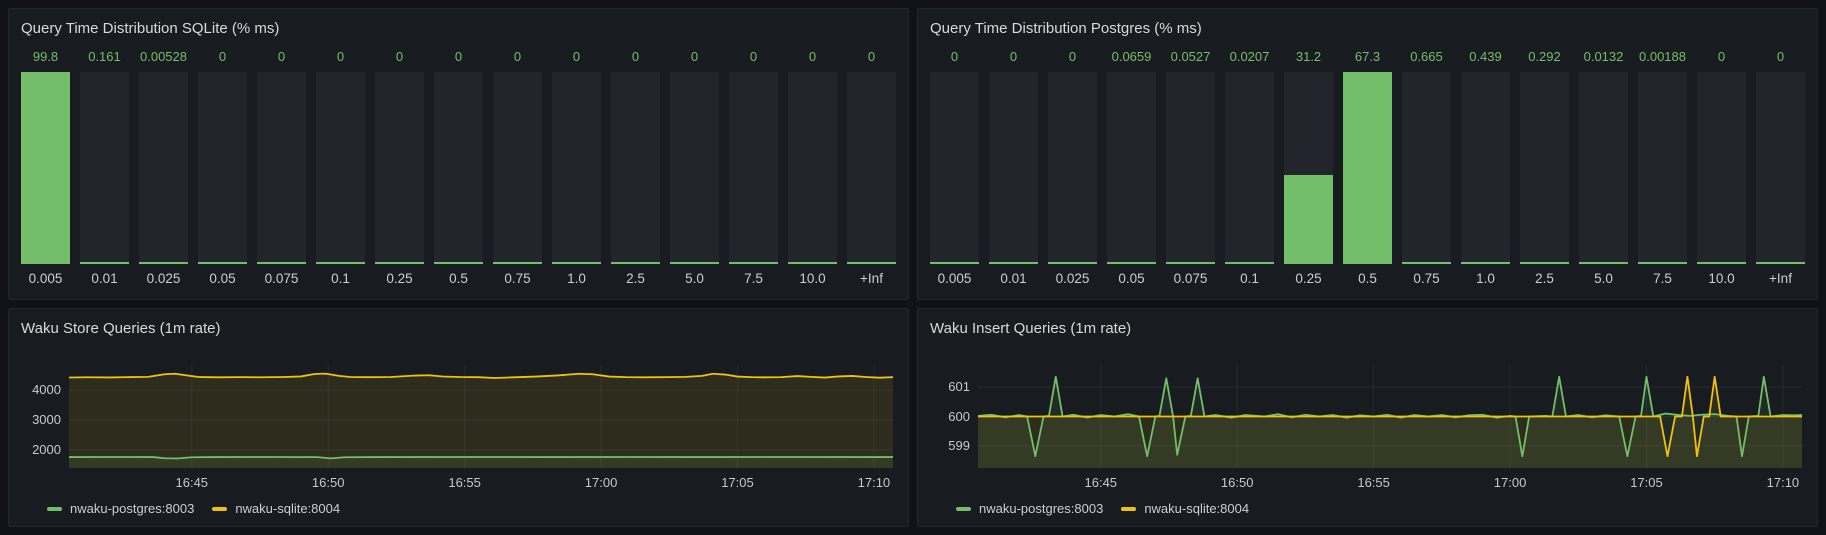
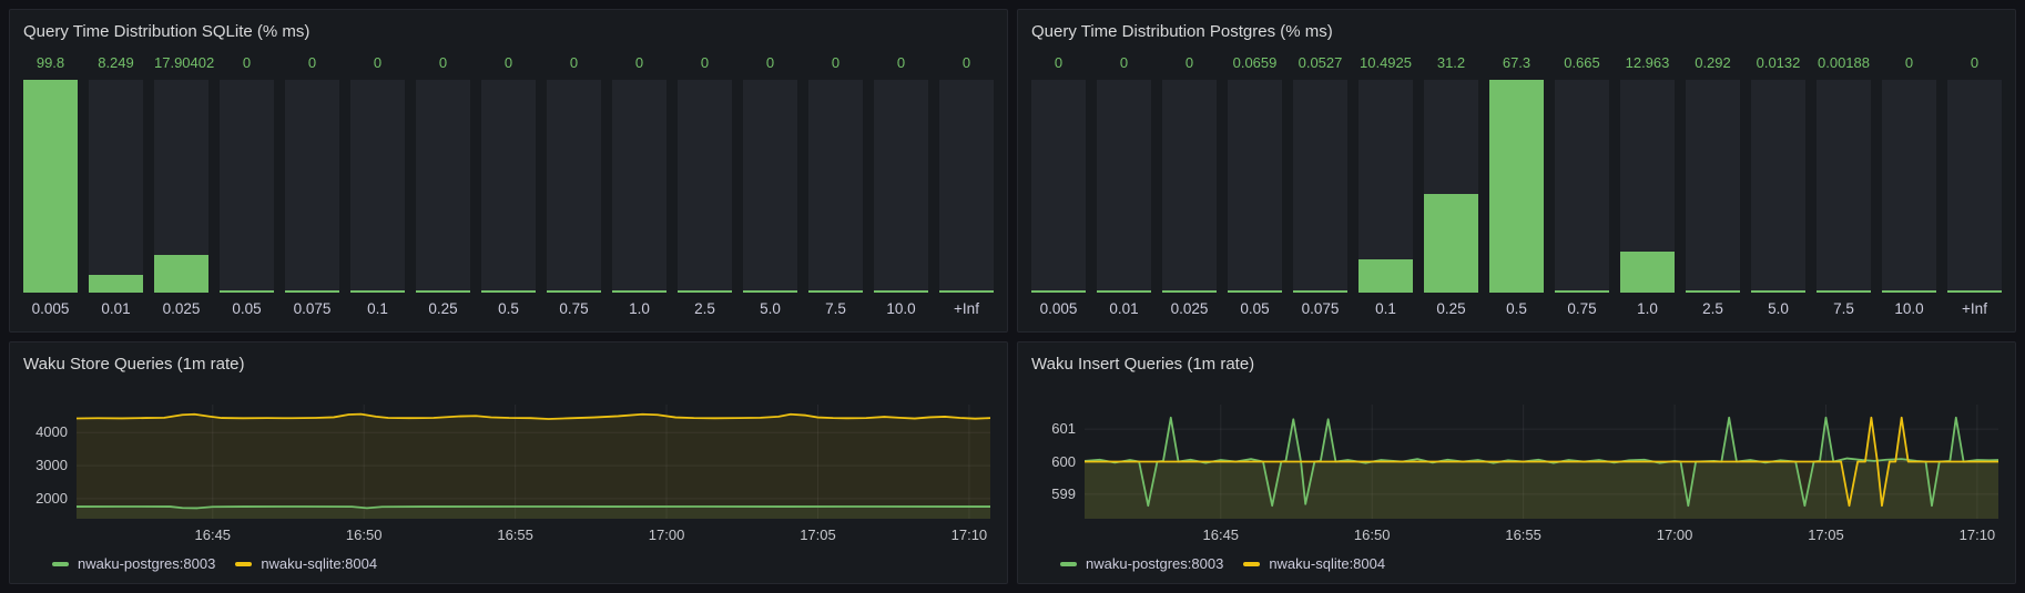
Query Time Distribution SQLite (% ms)/0.01: 0.161 -> 8.249
Query Time Distribution SQLite (% ms)/0.025: 0.00528 -> 17.90402
Query Time Distribution Postgres (% ms)/0.1: 0.0207 -> 10.4925
Query Time Distribution Postgres (% ms)/1.0: 0.439 -> 12.963
